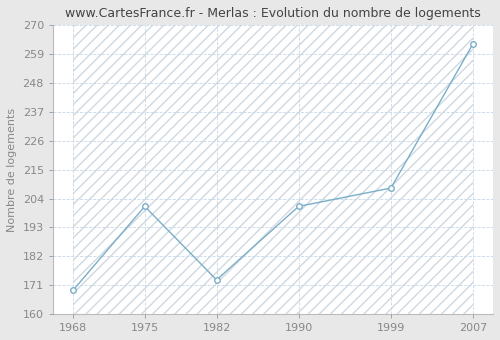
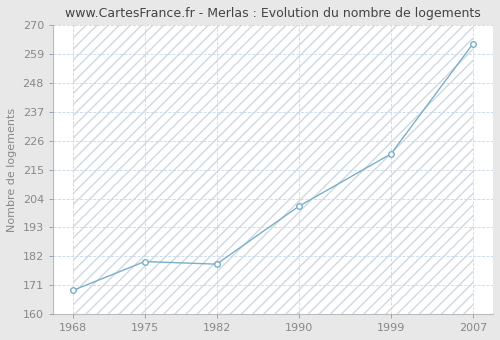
1975: 201 -> 180
1982: 173 -> 179
1999: 208 -> 221
